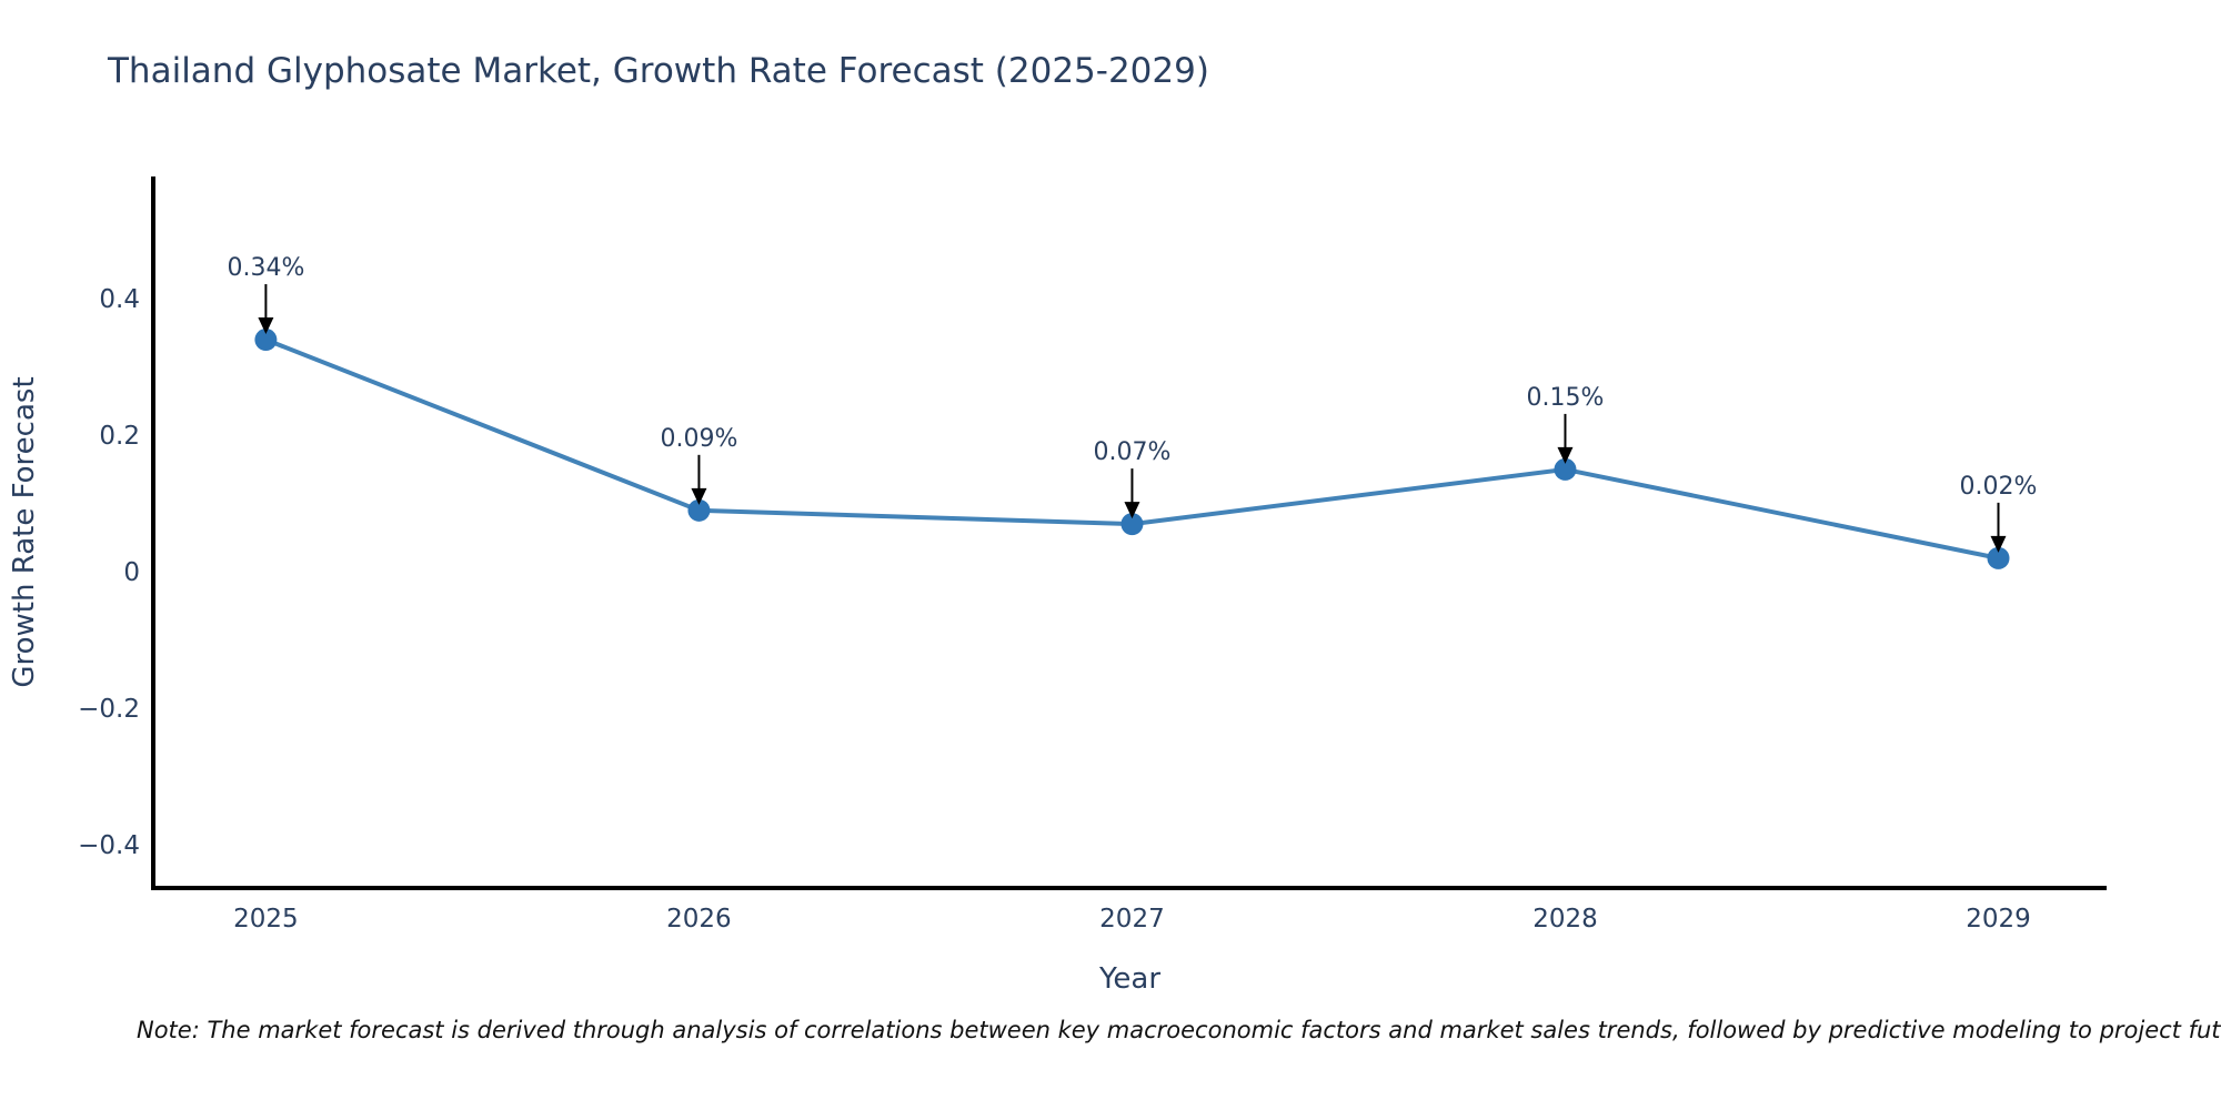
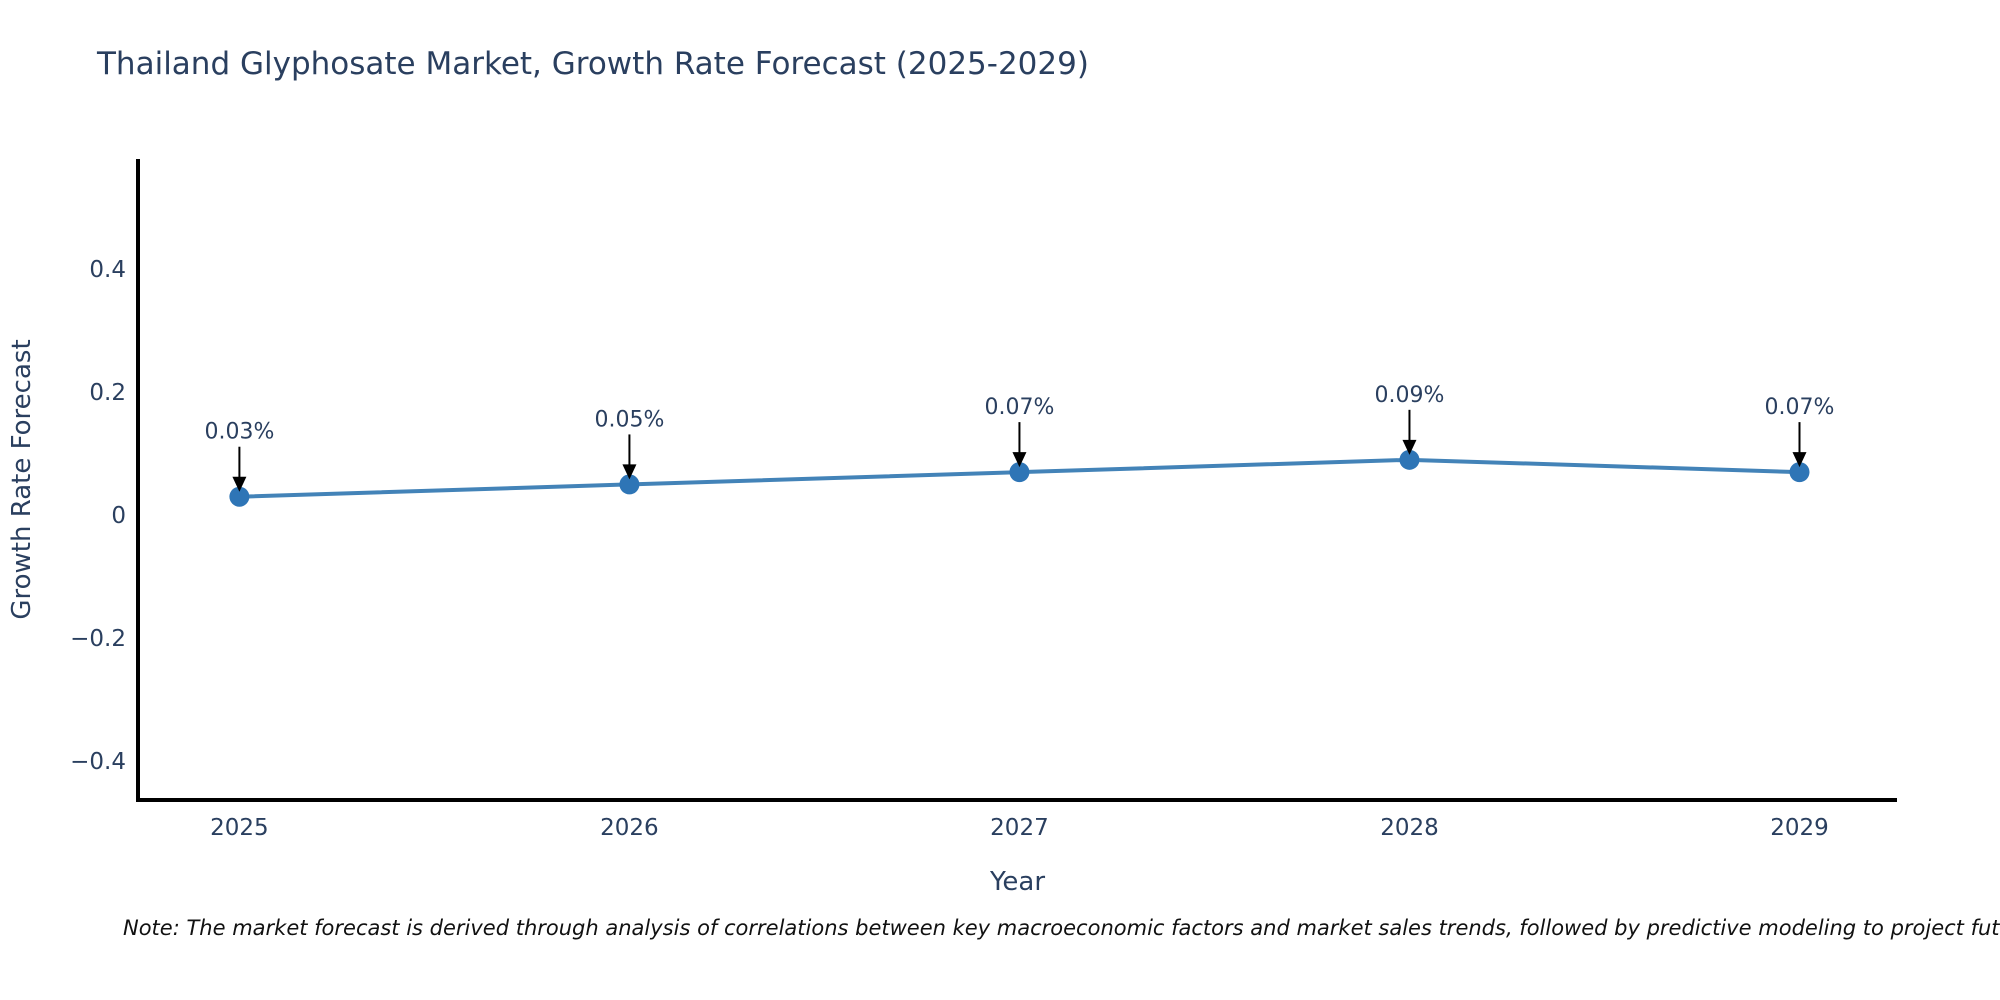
2025: 0.34% -> 0.03%
2026: 0.09% -> 0.05%
2028: 0.15% -> 0.09%
2029: 0.02% -> 0.07%
